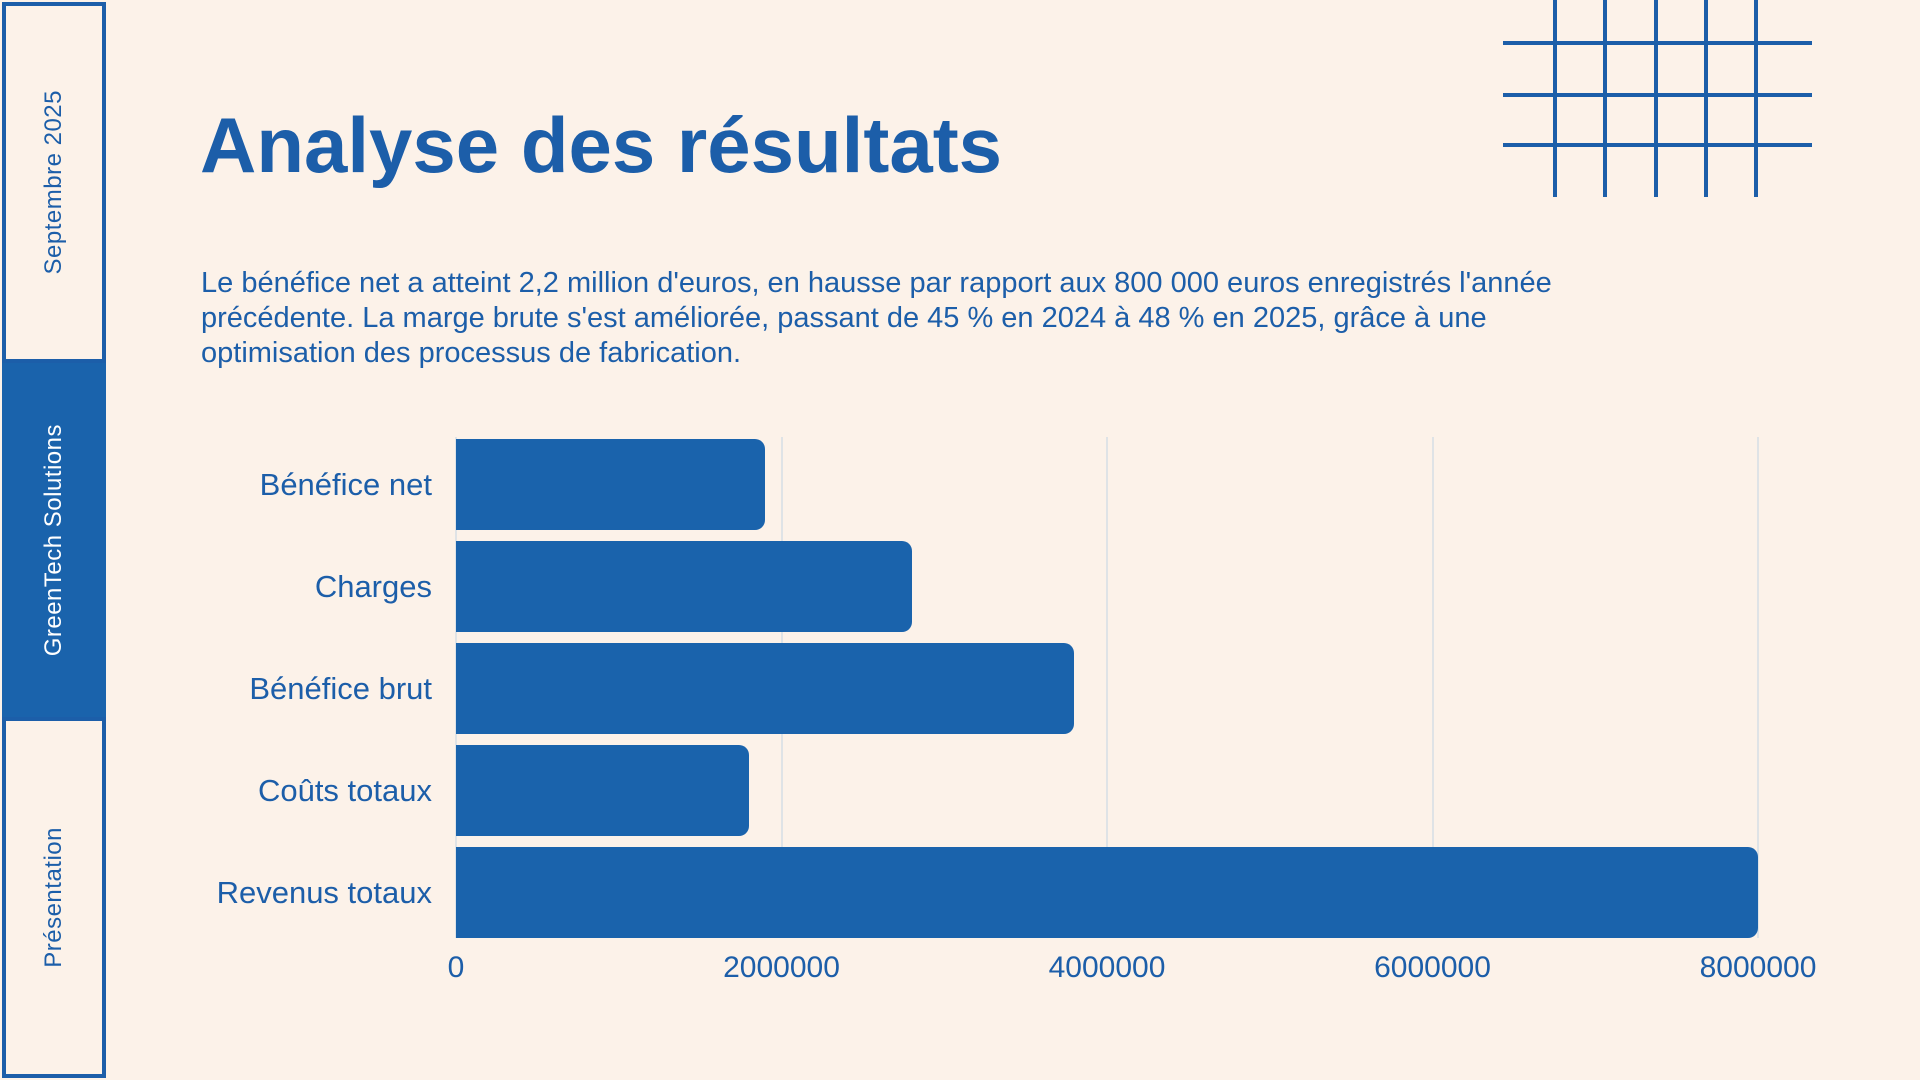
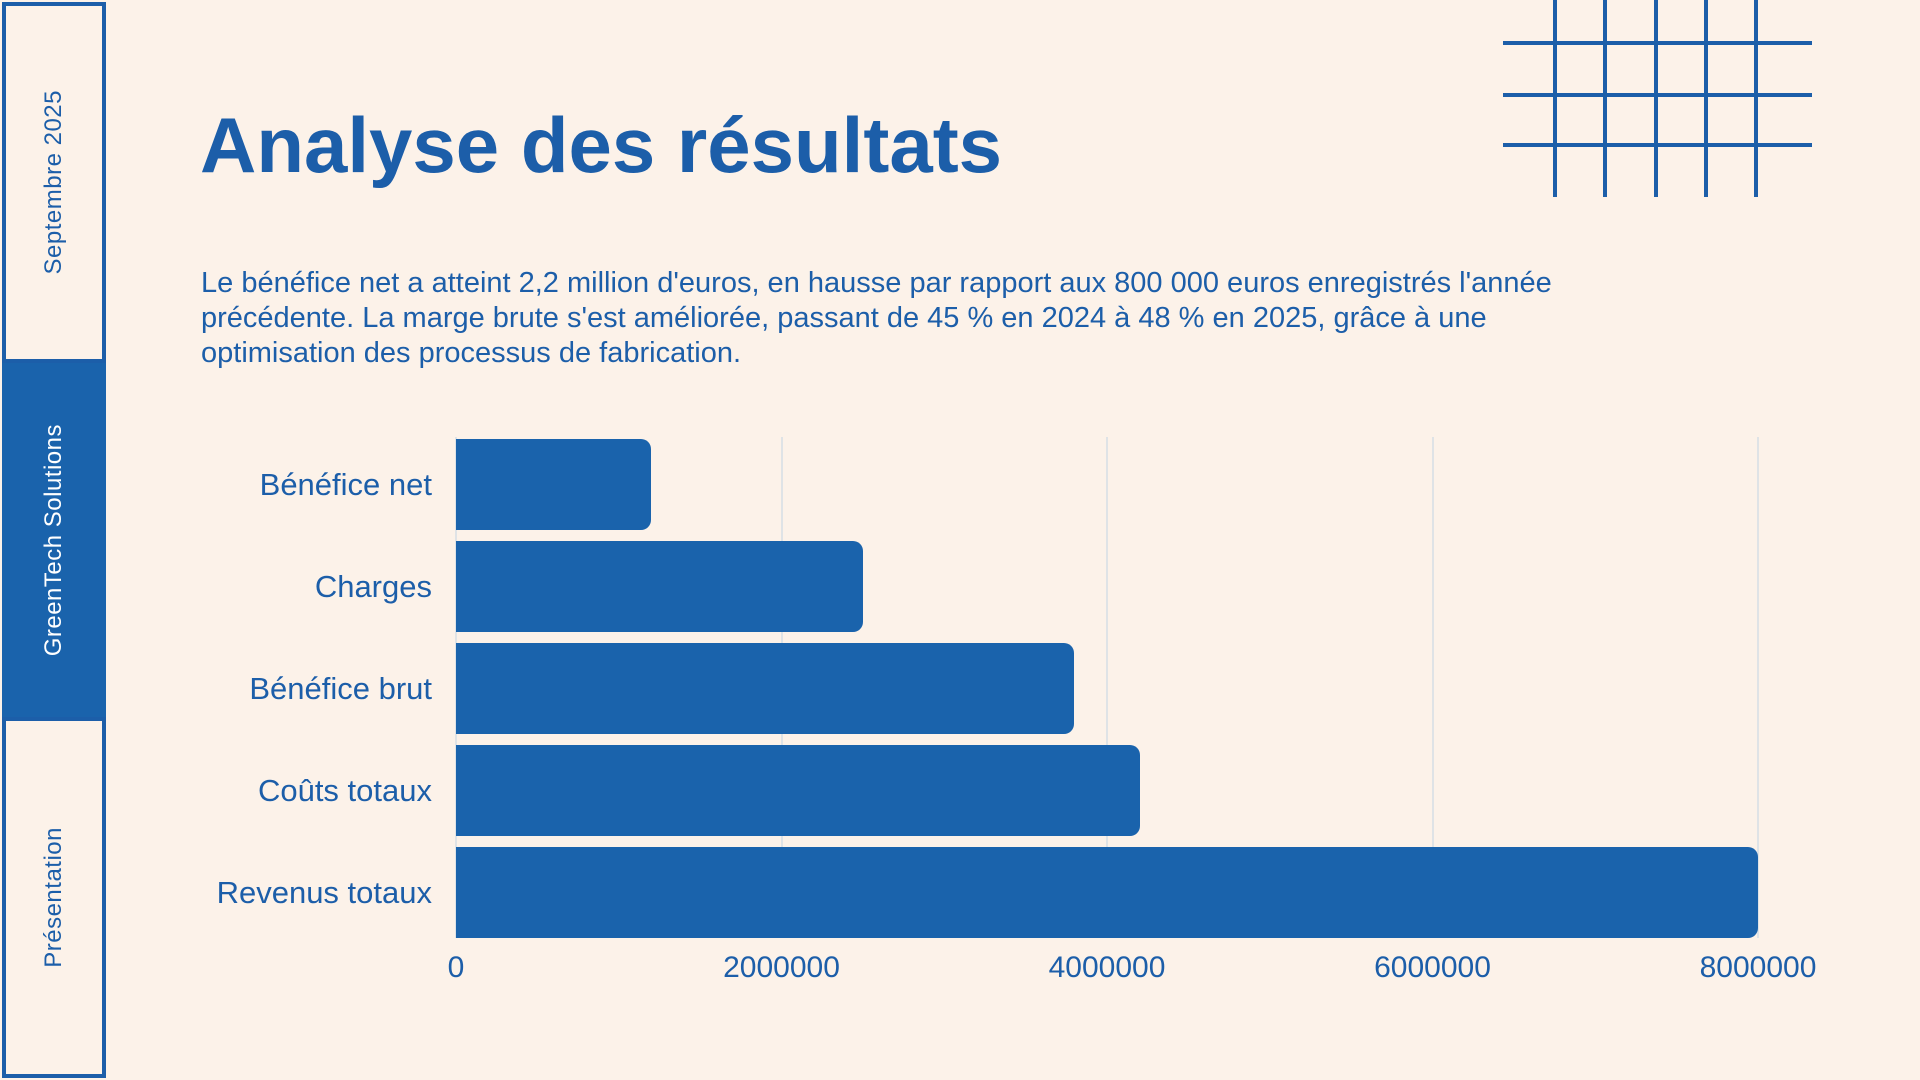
Bénéfice net: 1900000 -> 1200000
Charges: 2800000 -> 2500000
Coûts totaux: 1800000 -> 4200000
